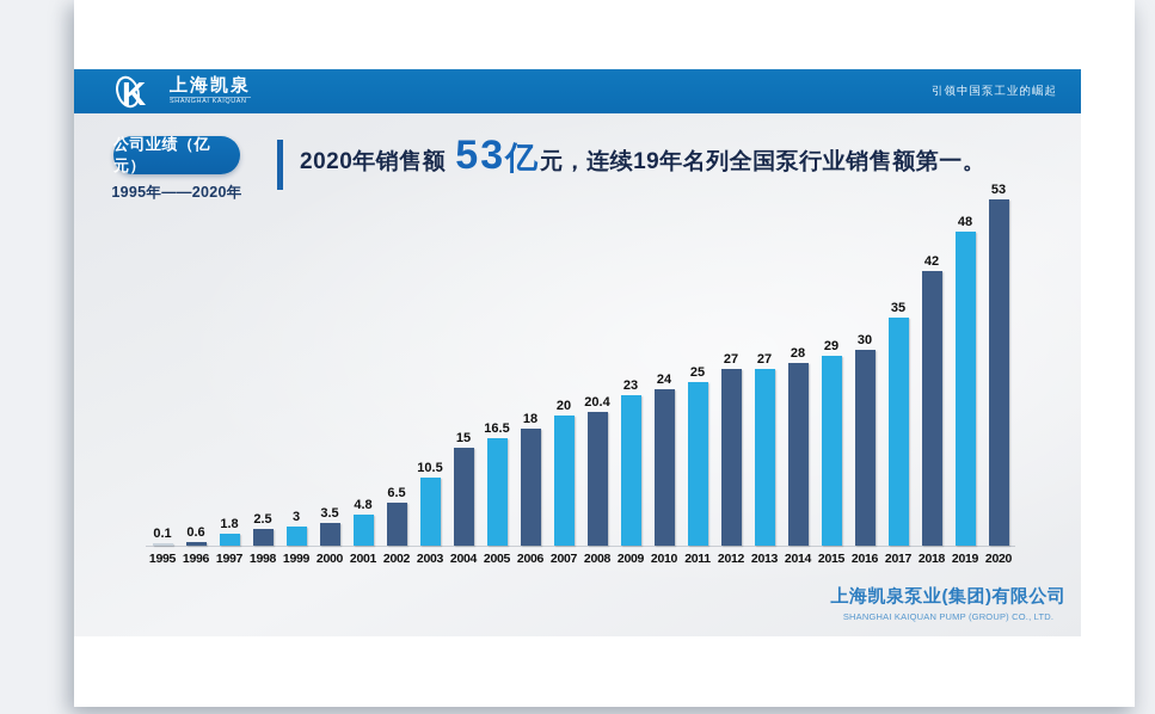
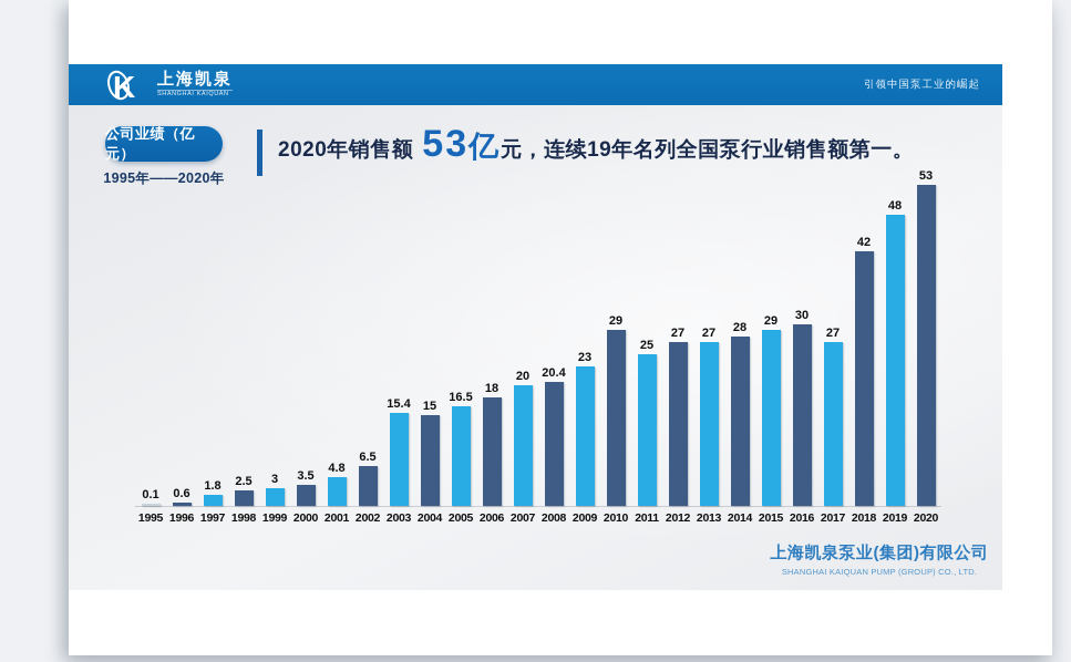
2003: 10.5 -> 15.4
2010: 24 -> 29
2017: 35 -> 27
